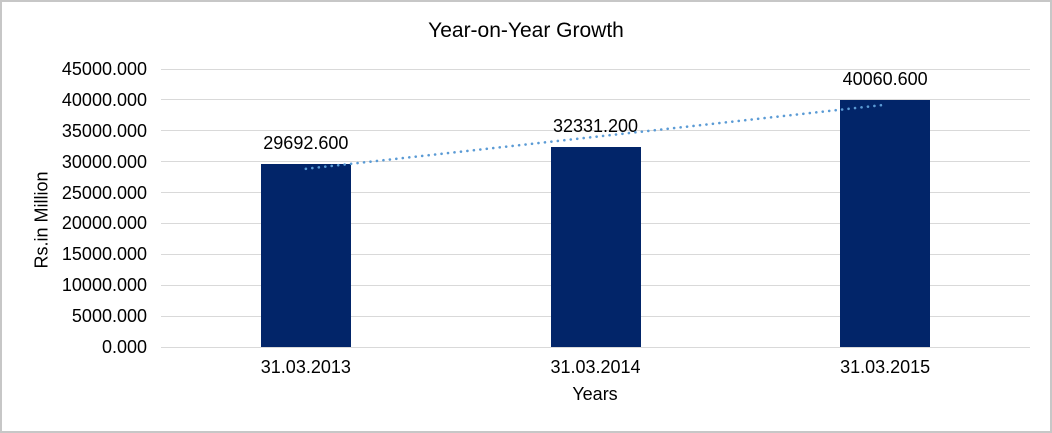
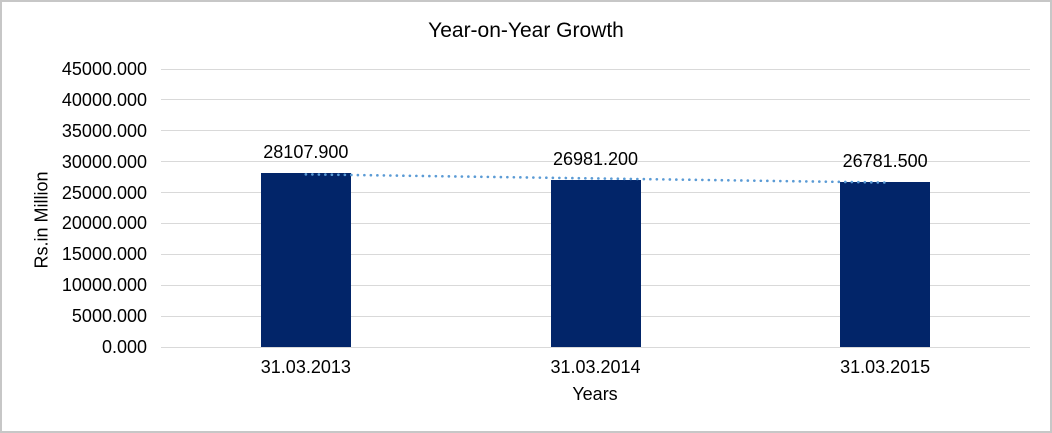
31.03.2013: 29692.600 -> 28107.900
31.03.2014: 32331.200 -> 26981.200
31.03.2015: 40060.600 -> 26781.500
